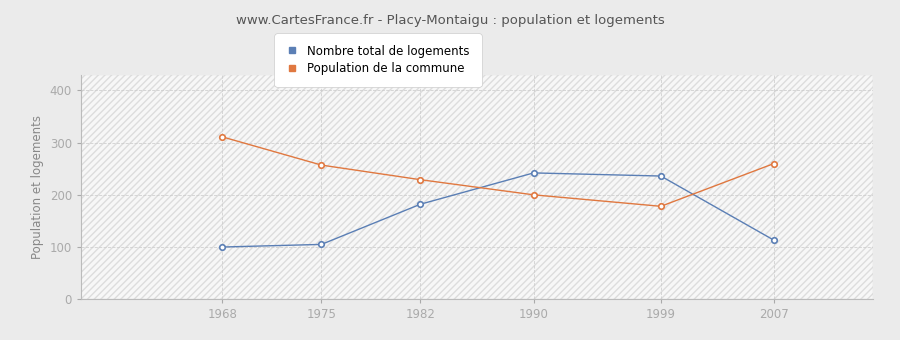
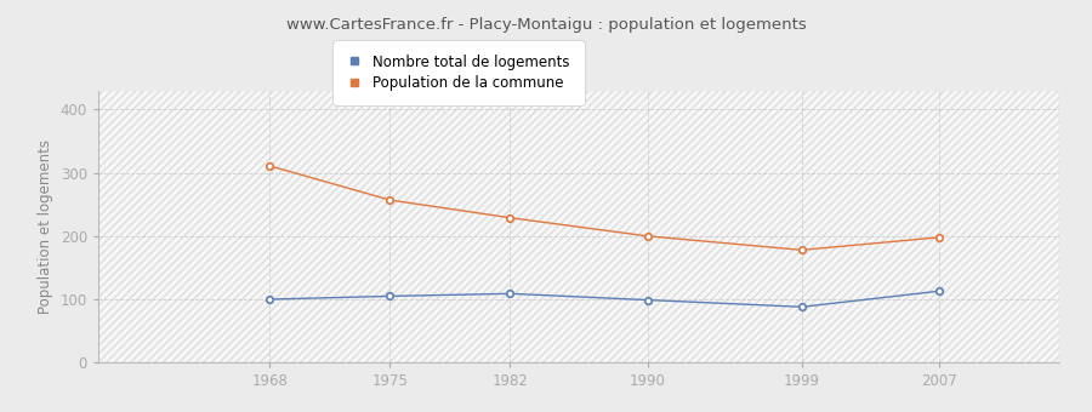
Nombre total de logements/1982: 182 -> 109
Nombre total de logements/1990: 242 -> 99
Nombre total de logements/1999: 236 -> 88
Population de la commune/2007: 260 -> 198
